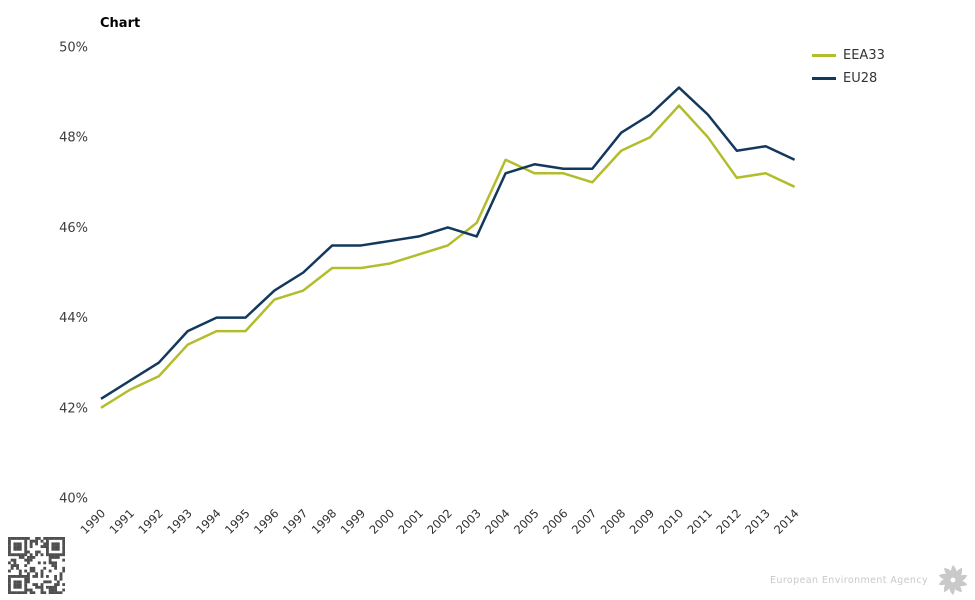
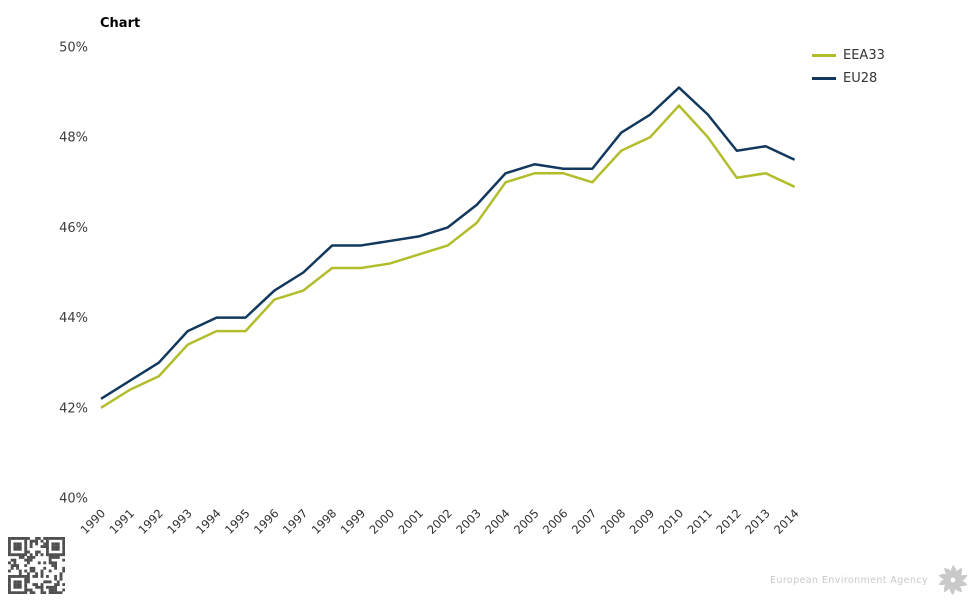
EU28/2003: 45.8% -> 46.5%
EEA33/2004: 47.5% -> 47.0%
